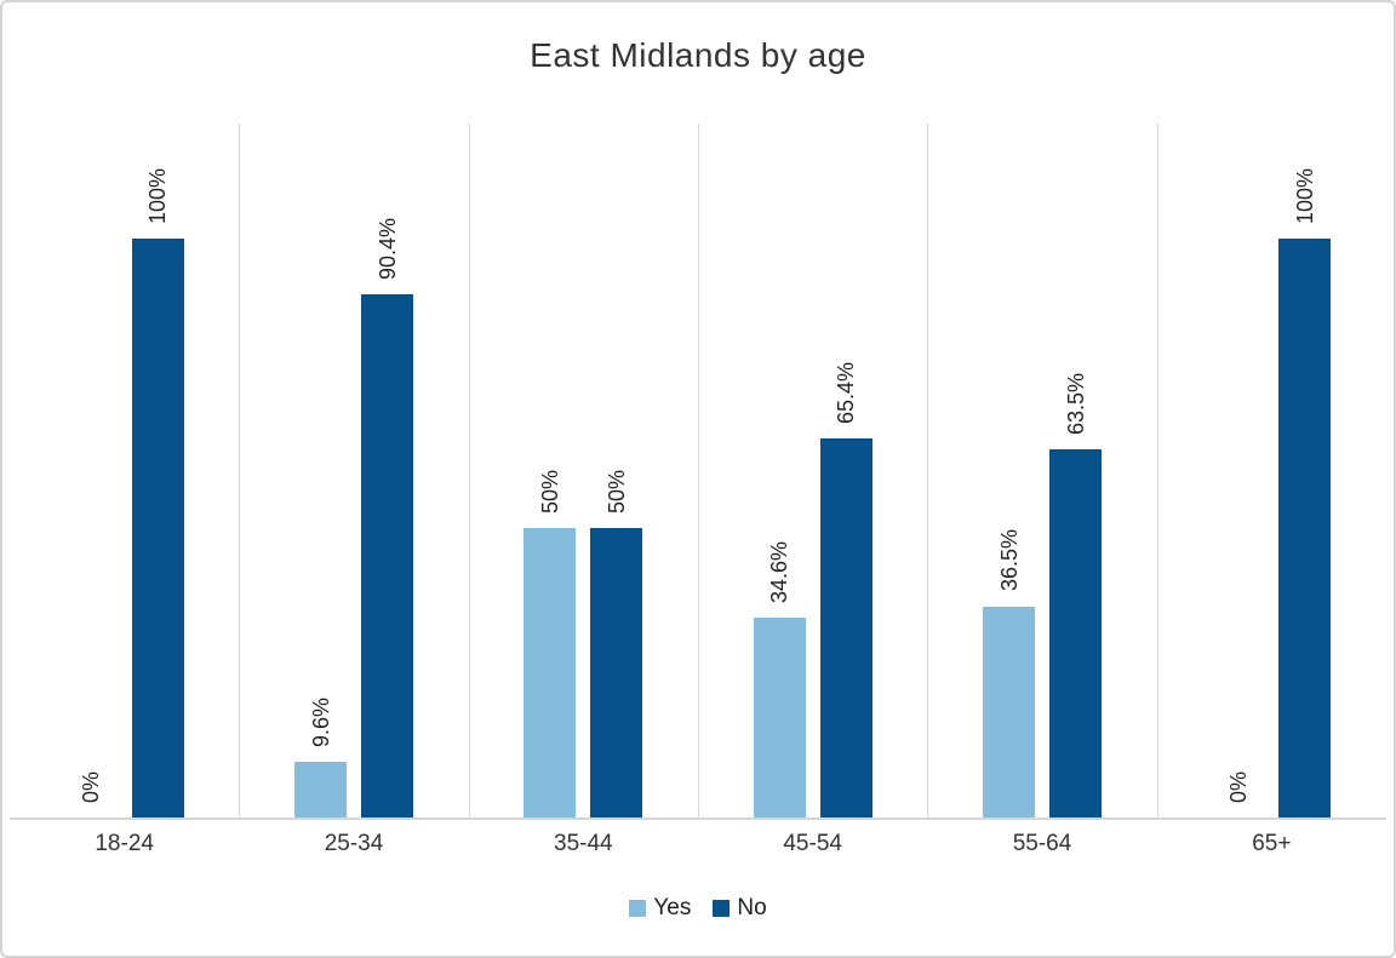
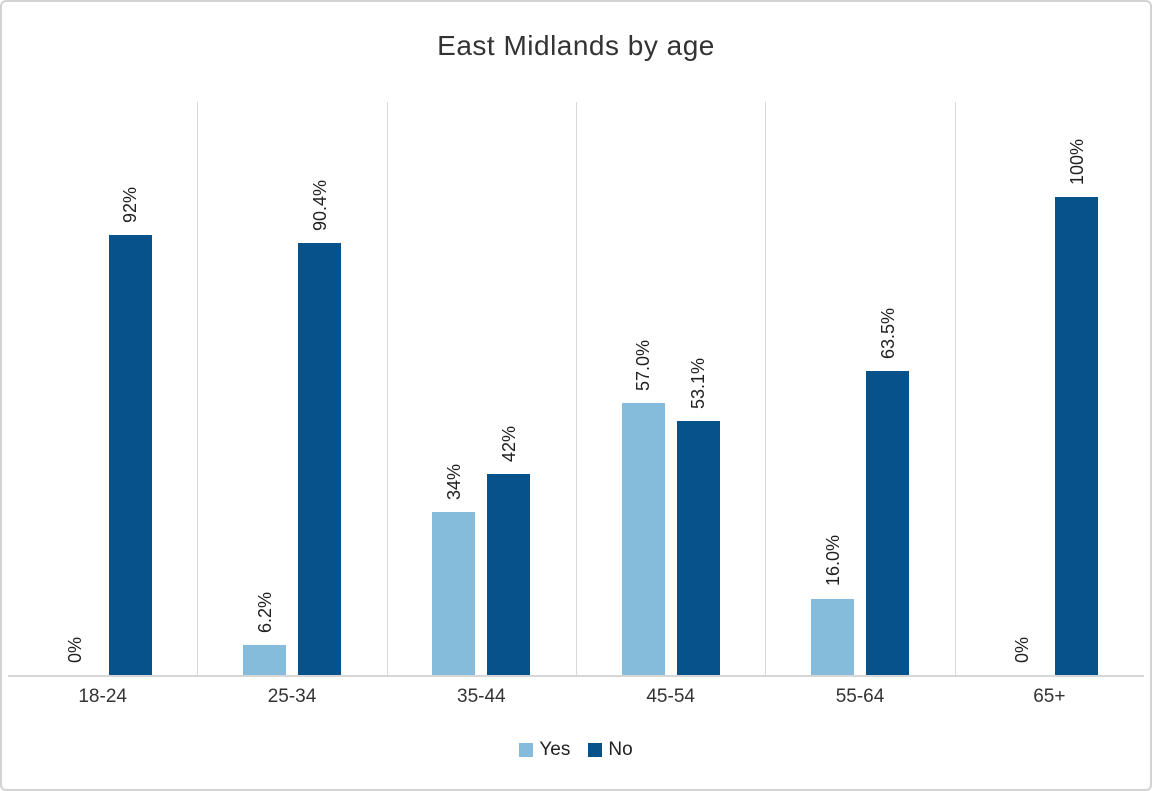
No/18-24: 100% -> 92%
Yes/25-34: 9.6% -> 6.2%
Yes/35-44: 50% -> 34%
No/35-44: 50% -> 42%
Yes/45-54: 34.6% -> 57.0%
No/45-54: 65.4% -> 53.1%
Yes/55-64: 36.5% -> 16.0%
